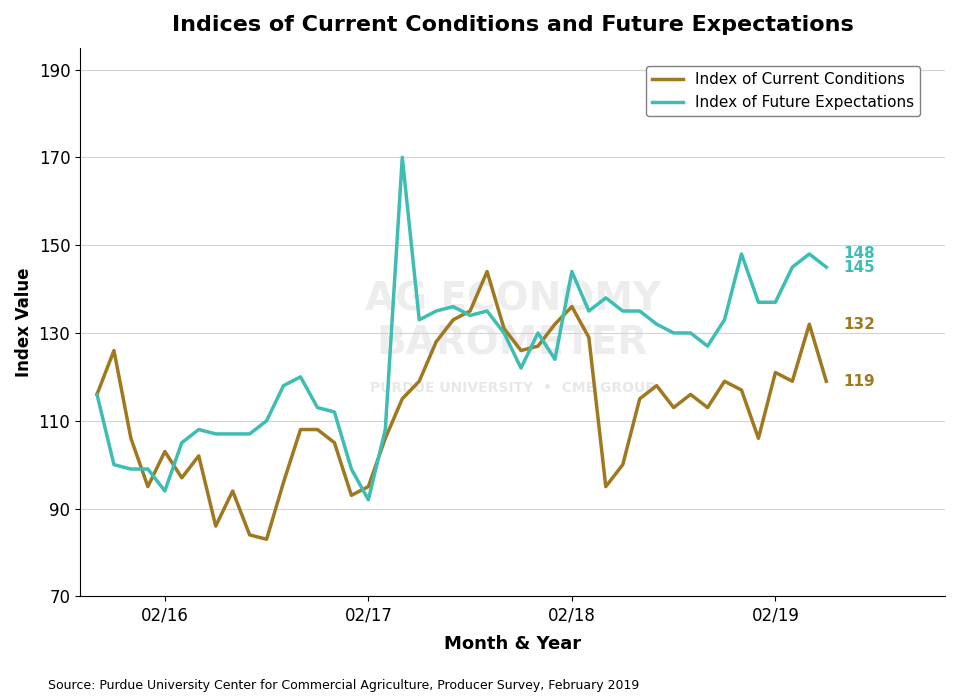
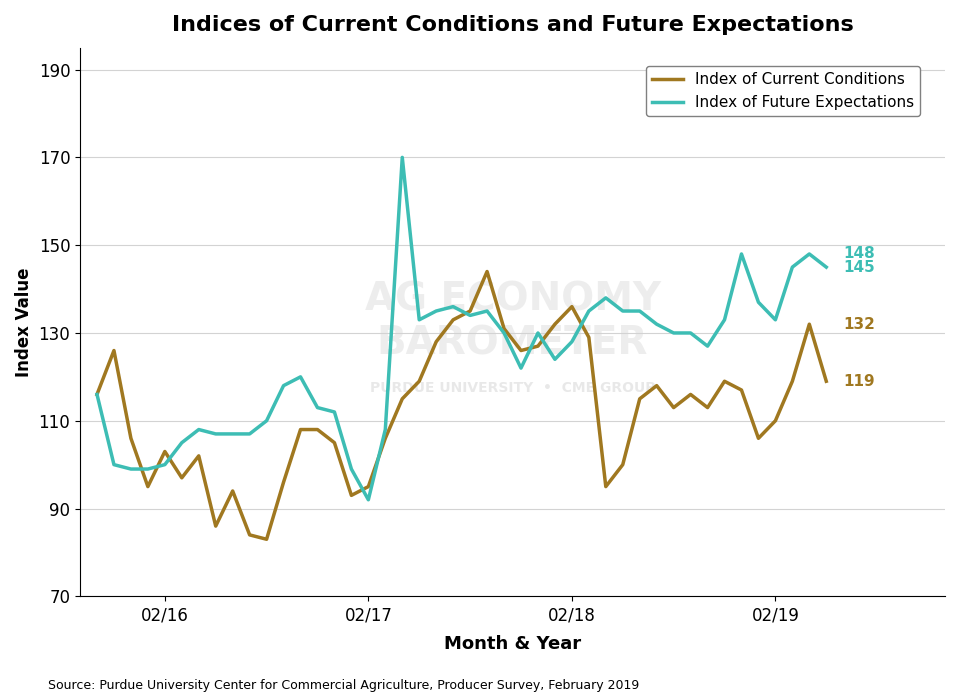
Index of Future Expectations/02/16: 94 -> 100
Index of Future Expectations/02/18: 144 -> 128
Index of Current Conditions/02/19: 121 -> 110
Index of Future Expectations/02/19: 137 -> 133
